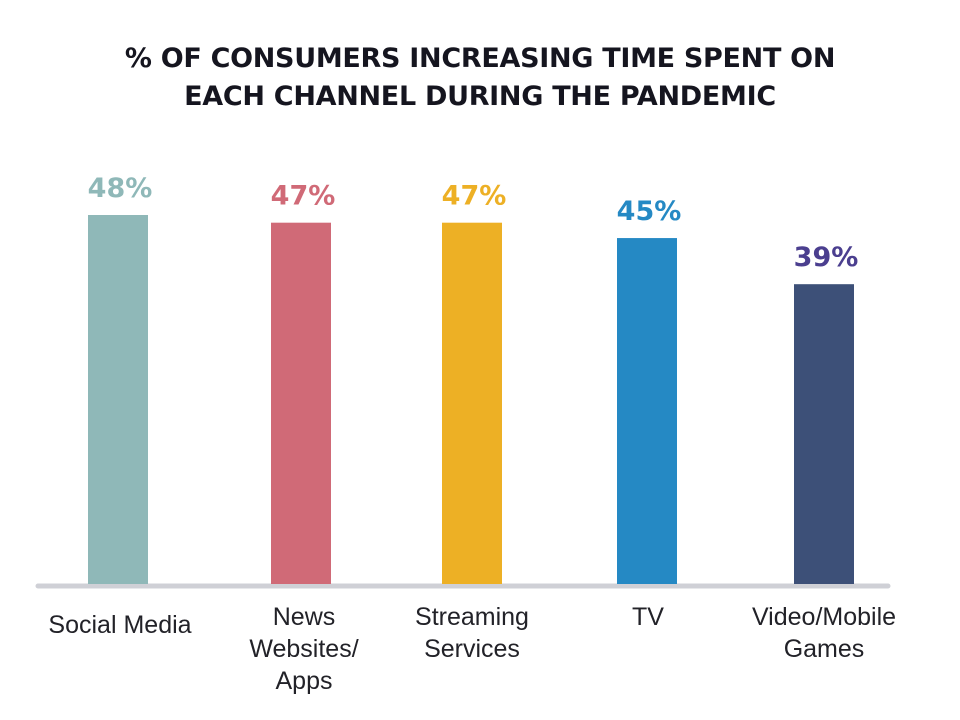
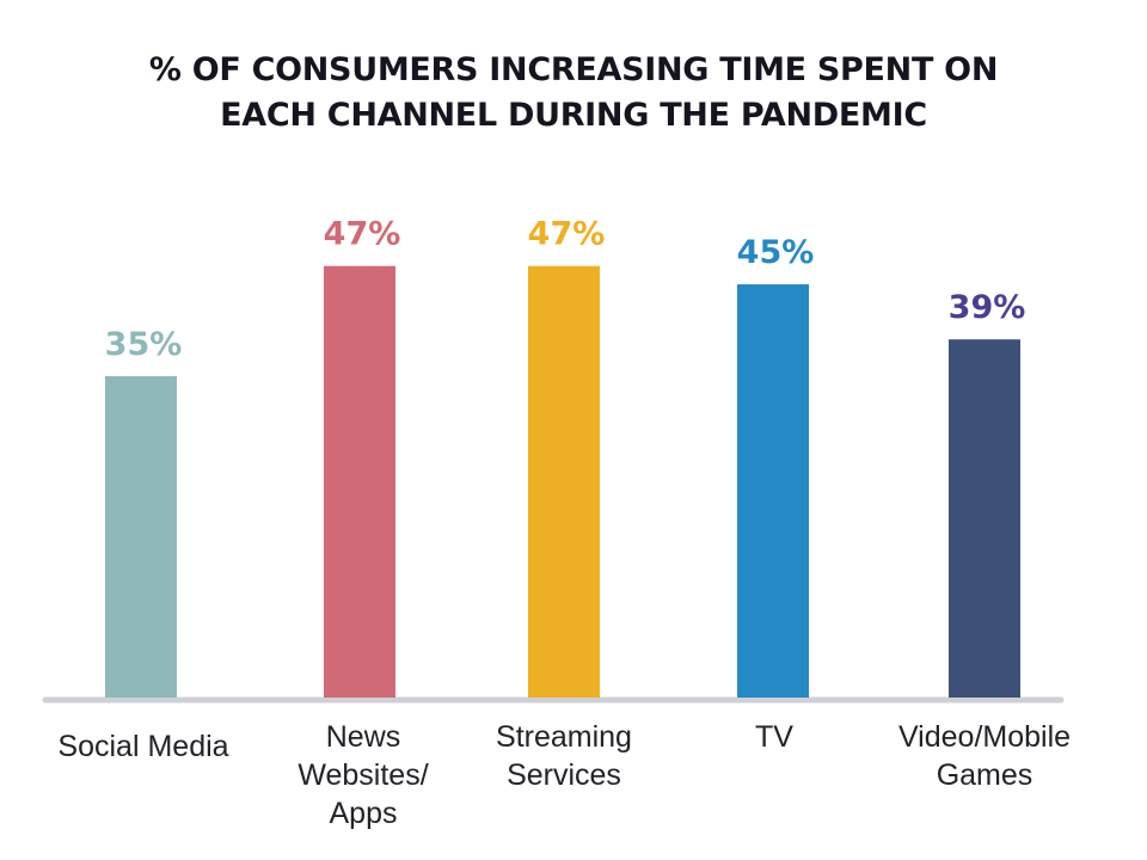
Social Media: 48% -> 35%
